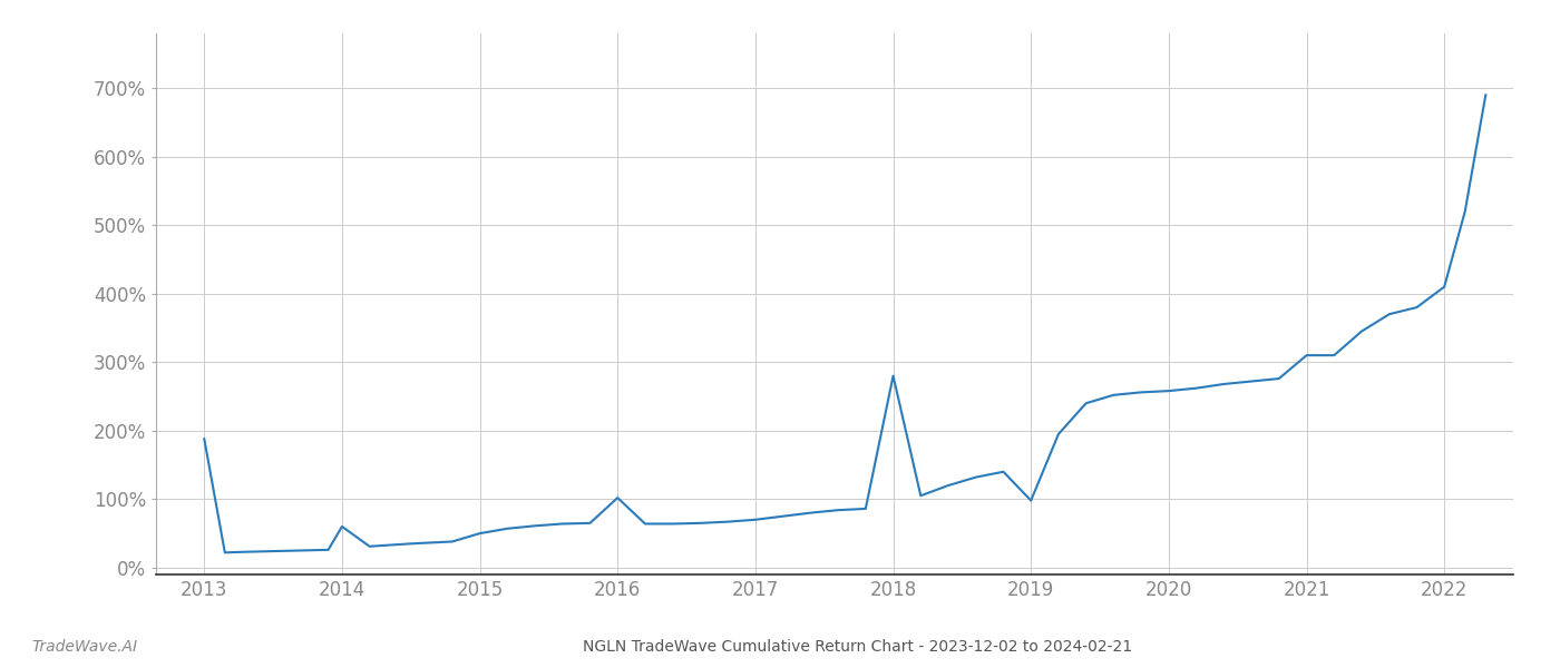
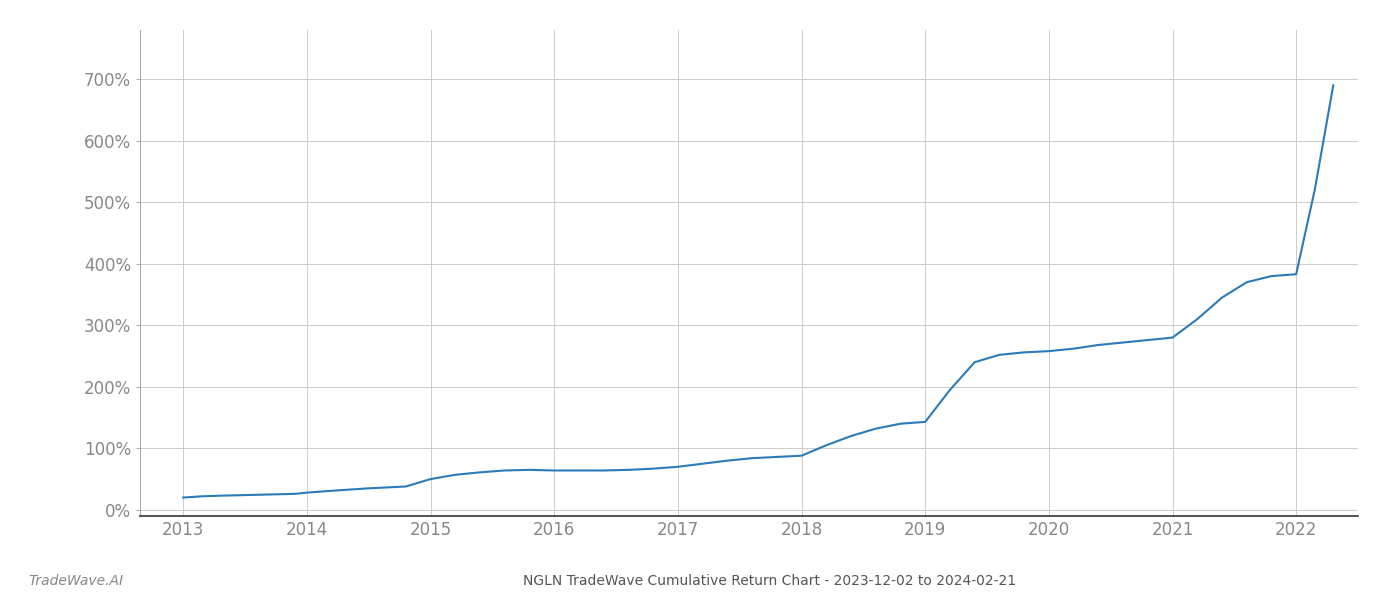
2013: 188% -> 20%
2014: 60% -> 28%
2016: 102% -> 64%
2018: 280% -> 88%
2019: 98% -> 143%
2021: 310% -> 280%
2022: 410% -> 383%
